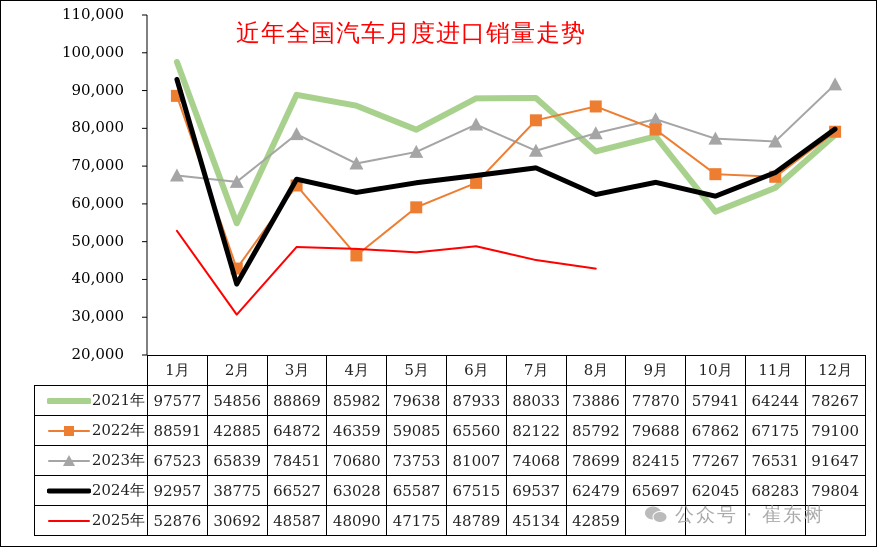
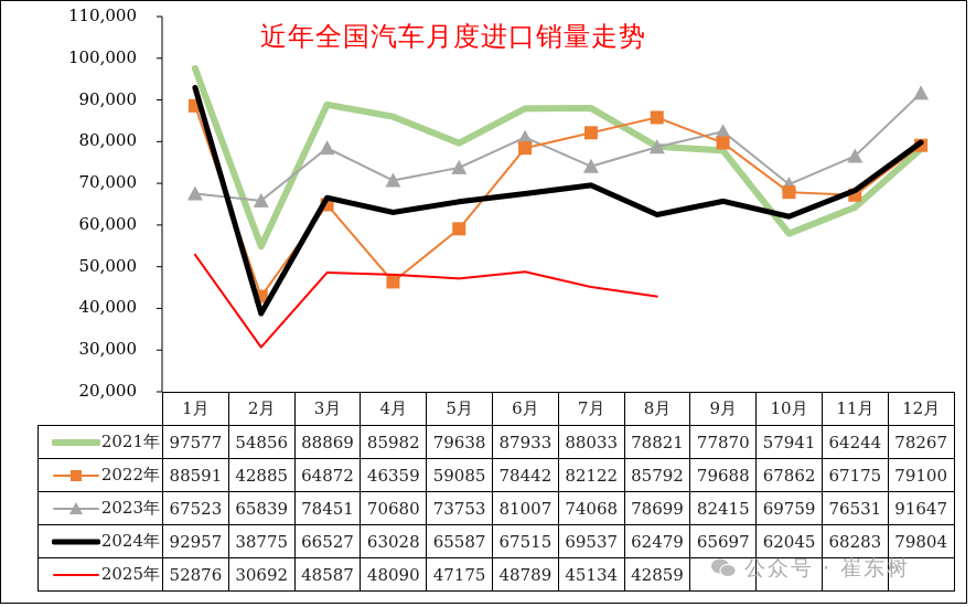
2022年/6月: 65560 -> 78442
2021年/8月: 73886 -> 78821
2023年/10月: 77267 -> 69759
